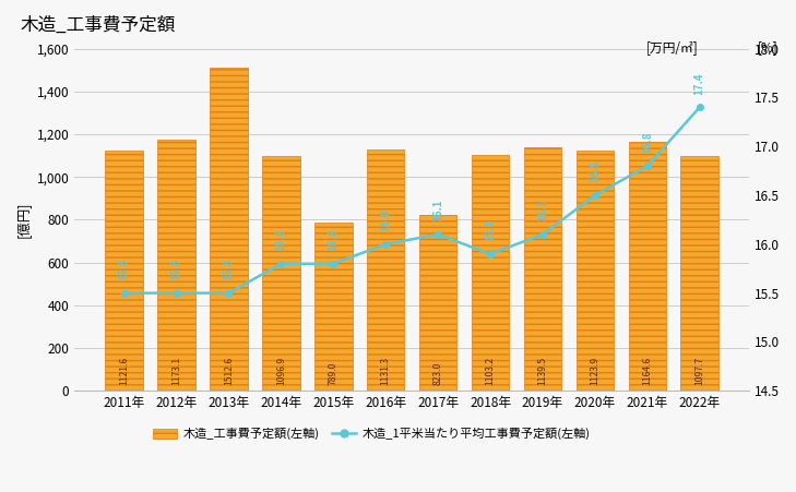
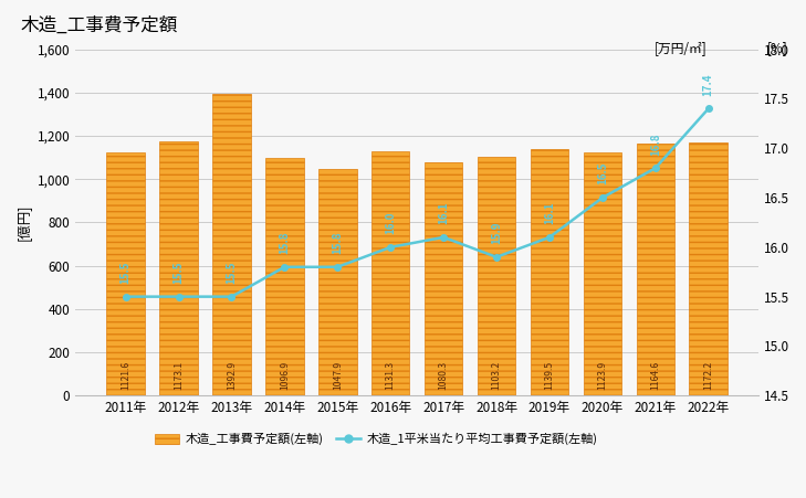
木造_工事費予定額(左軸)/2013年: 1512.6 -> 1392.9
木造_工事費予定額(左軸)/2015年: 789.0 -> 1047.9
木造_工事費予定額(左軸)/2017年: 823.0 -> 1080.3
木造_工事費予定額(左軸)/2022年: 1097.7 -> 1172.2
